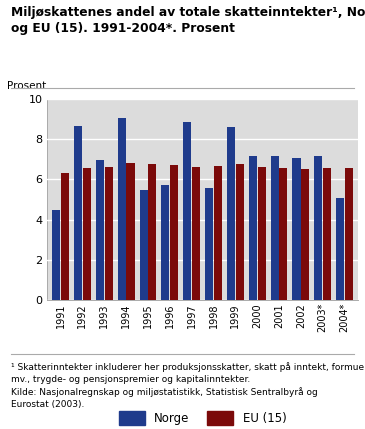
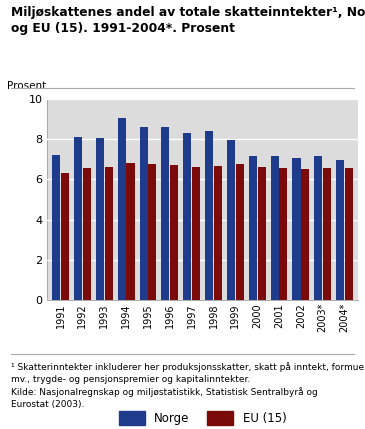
Norge/1991: 4.50 -> 7.20
Norge/1992: 8.65 -> 8.10
Norge/1993: 6.95 -> 8.05
Norge/1995: 5.45 -> 8.60
Norge/1996: 5.70 -> 8.60
Norge/1997: 8.85 -> 8.30
Norge/1998: 5.55 -> 8.40
Norge/1999: 8.60 -> 7.95
Norge/2004*: 5.05 -> 6.95
